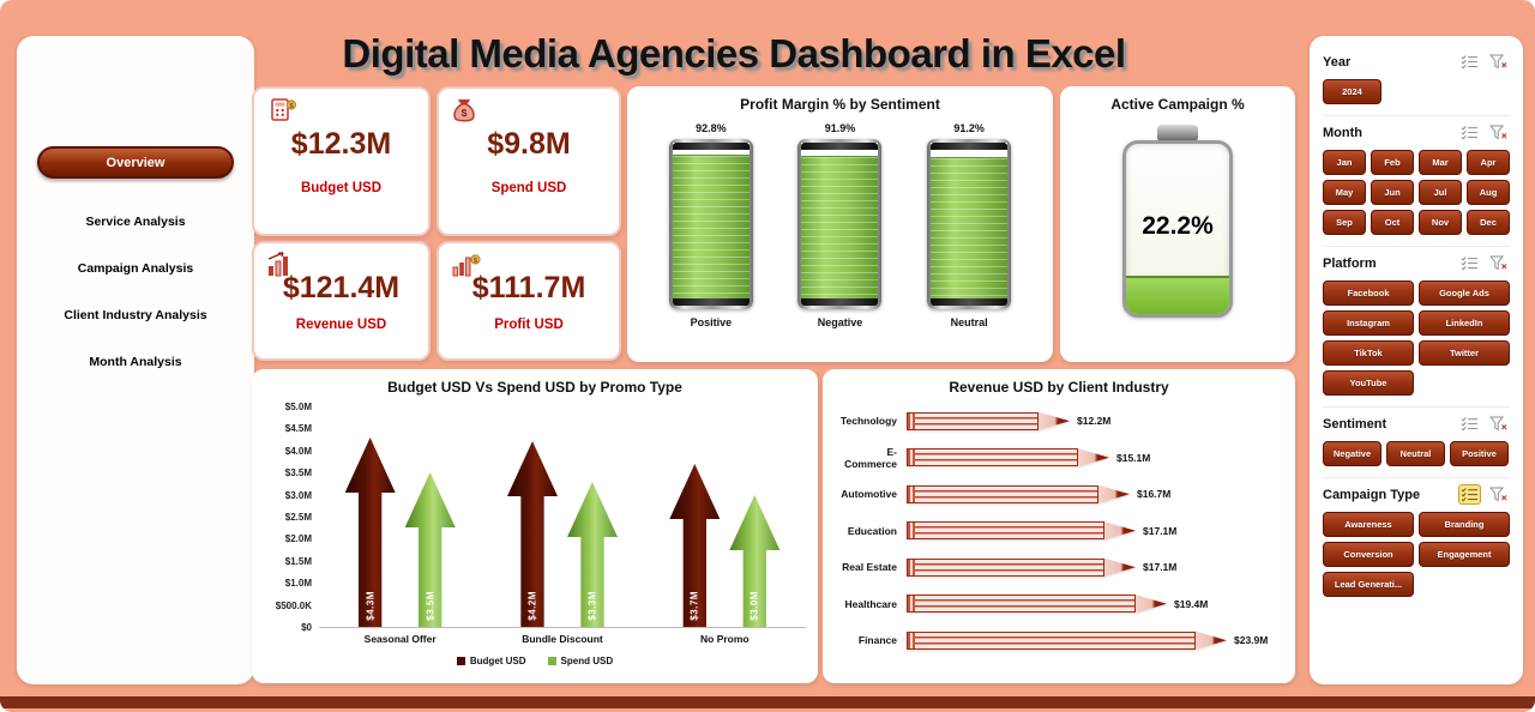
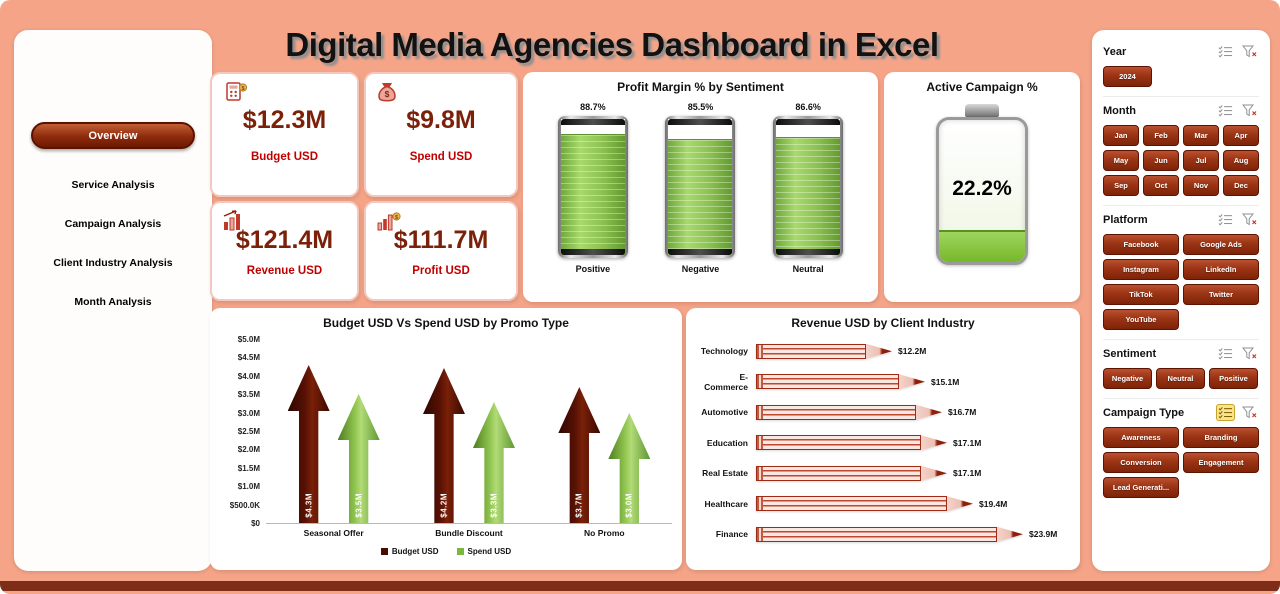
Profit Margin % by Sentiment/Positive: 92.8% -> 88.7%
Profit Margin % by Sentiment/Negative: 91.9% -> 85.5%
Profit Margin % by Sentiment/Neutral: 91.2% -> 86.6%
